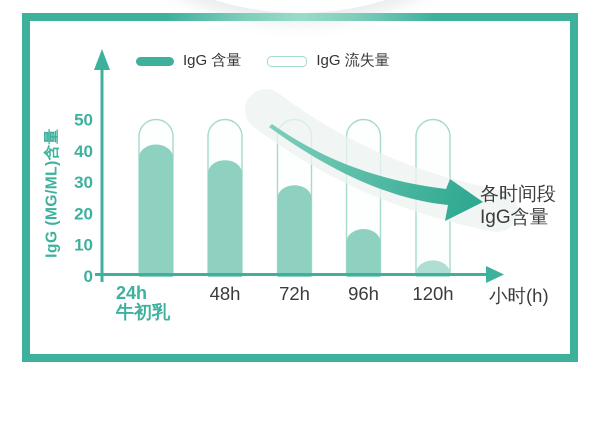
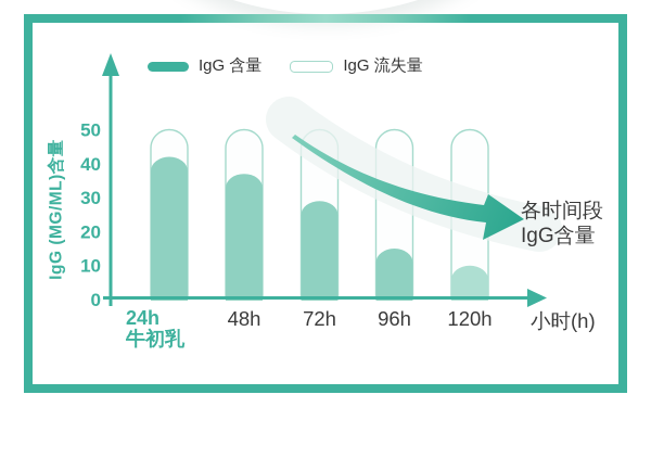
IgG 含量/120h: 5 -> 10
